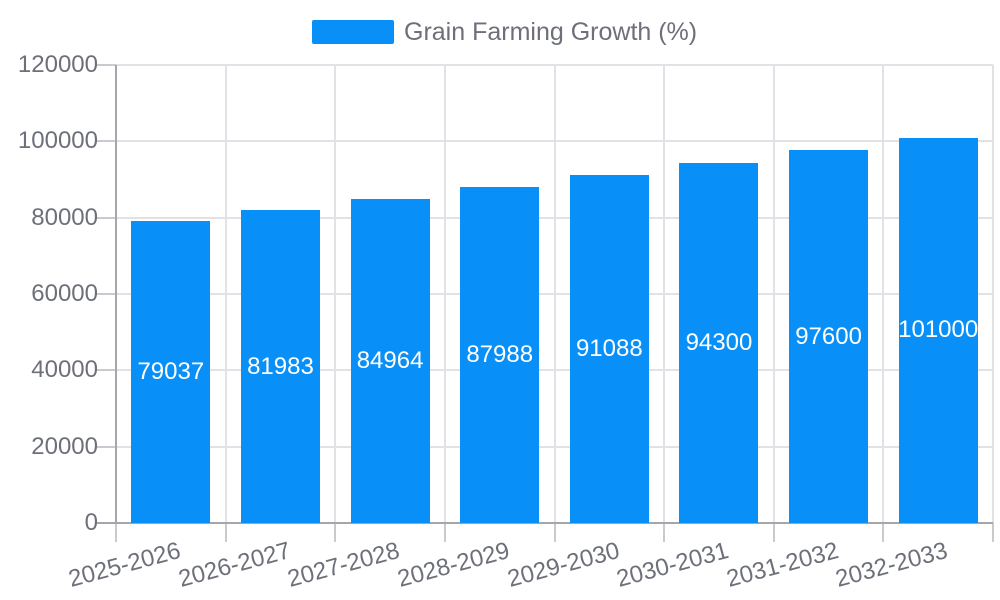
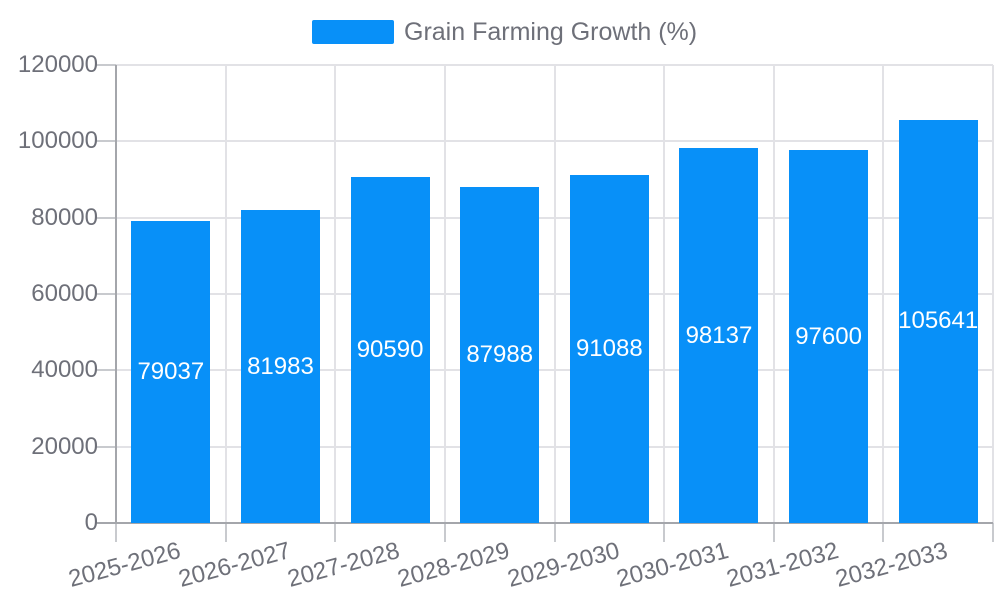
2027-2028: 84964 -> 90590
2030-2031: 94300 -> 98137
2032-2033: 101000 -> 105641
